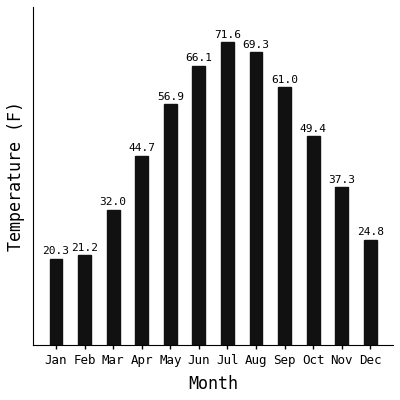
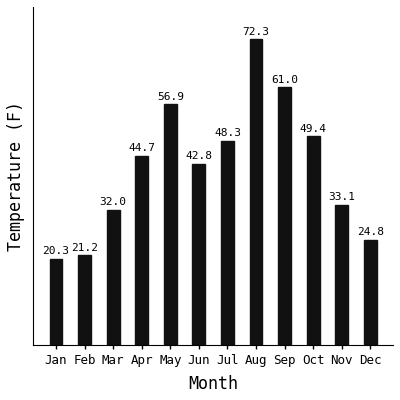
Jun: 66.1 -> 42.8
Jul: 71.6 -> 48.3
Aug: 69.3 -> 72.3
Nov: 37.3 -> 33.1
